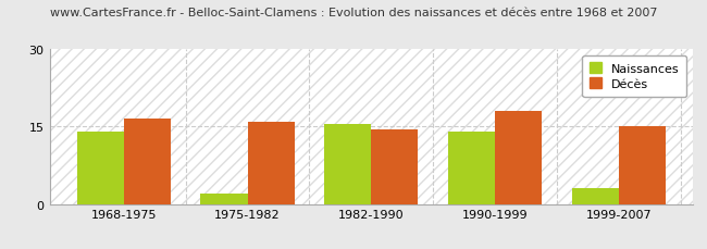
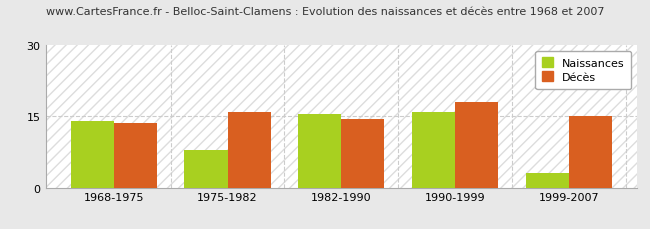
Décès/1968-1975: 16.5 -> 13.5
Naissances/1975-1982: 2.0 -> 8.0
Naissances/1990-1999: 14.0 -> 16.0
